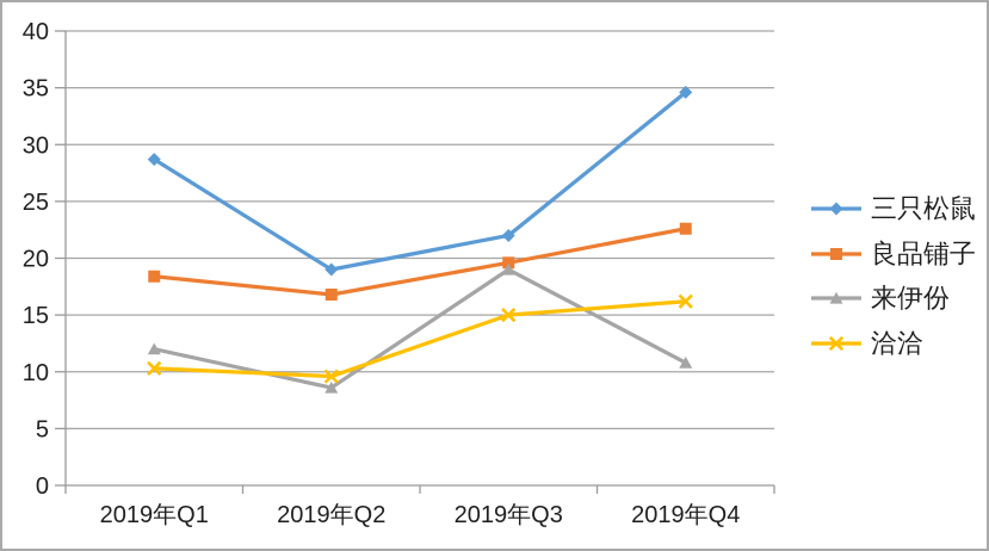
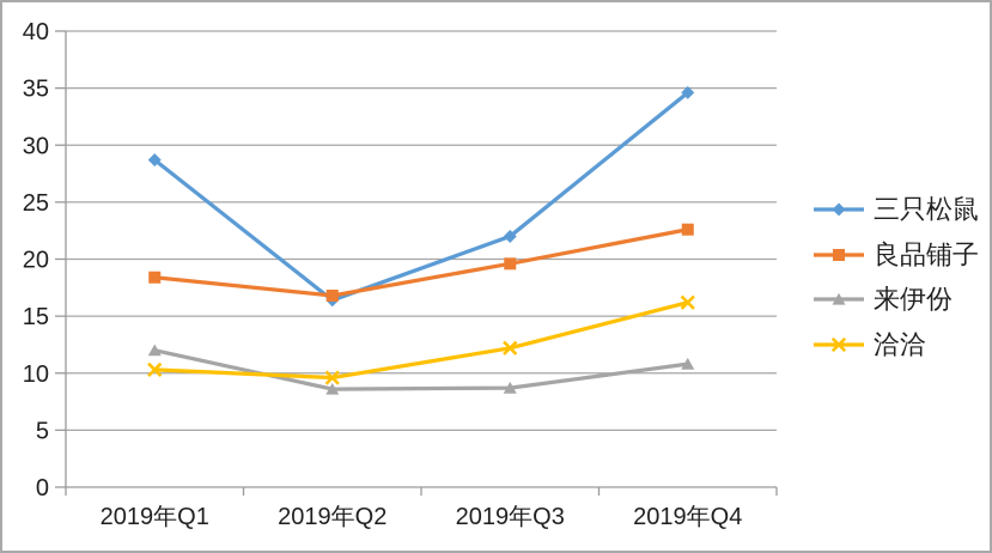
三只松鼠/2019年Q2: 19 -> 16
来伊份/2019年Q3: 19 -> 9
洽洽/2019年Q3: 15 -> 12
